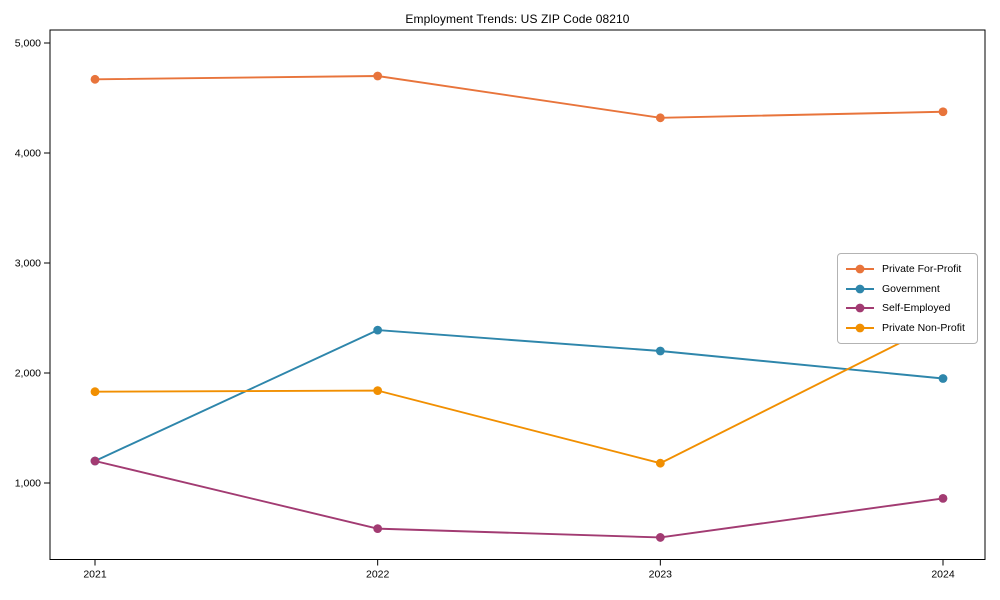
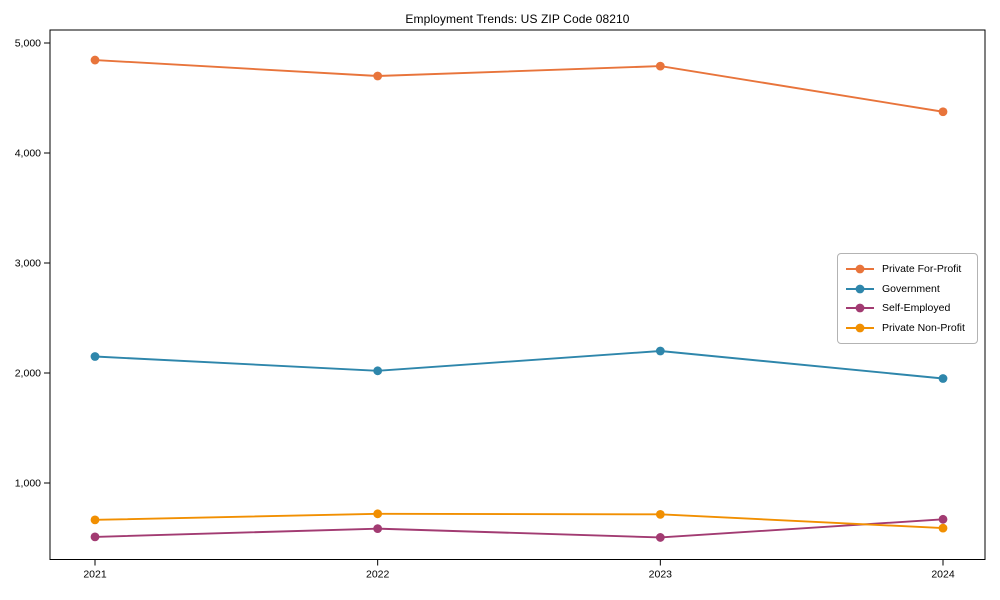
Private For-Profit/2021: 4670 -> 4840
Government/2021: 1200 -> 2150
Self-Employed/2021: 1200 -> 510
Private Non-Profit/2021: 1830 -> 660
Government/2022: 2390 -> 2020
Private Non-Profit/2022: 1840 -> 720
Private For-Profit/2023: 4320 -> 4790
Private Non-Profit/2023: 1180 -> 720
Self-Employed/2024: 860 -> 670
Private Non-Profit/2024: 2470 -> 590
